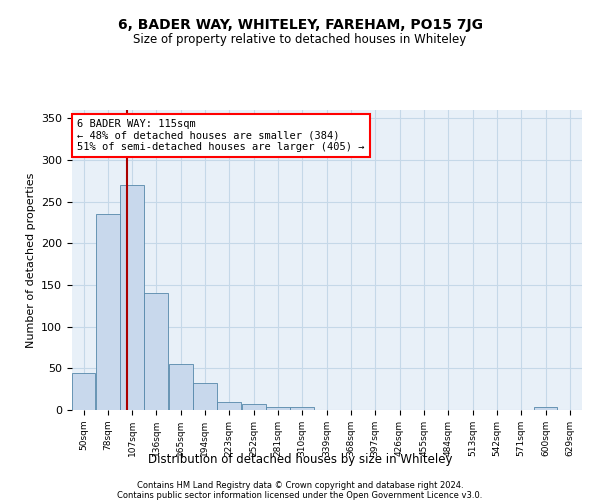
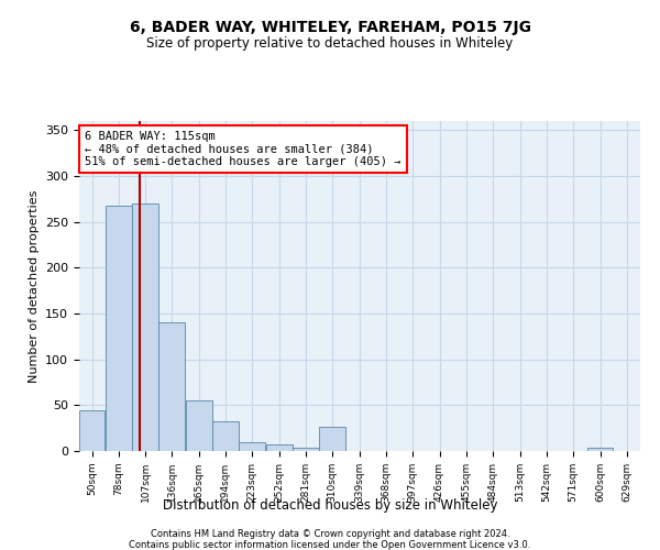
78sqm: 235 -> 268
310sqm: 4 -> 26
